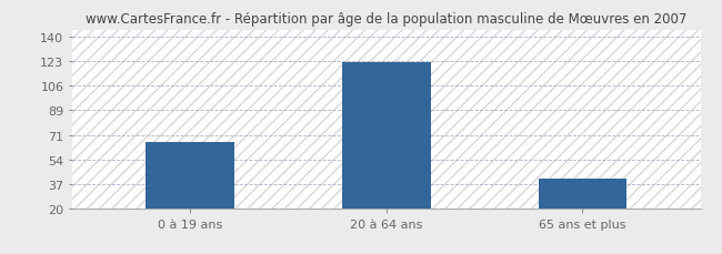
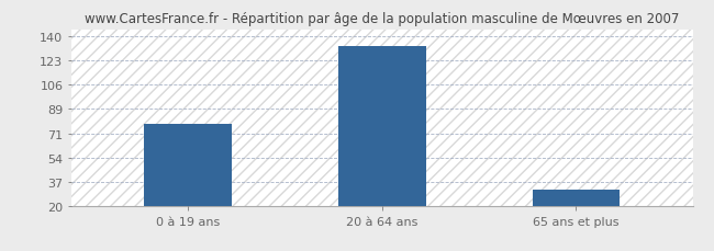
0 à 19 ans: 66 -> 78
20 à 64 ans: 122 -> 133
65 ans et plus: 41 -> 31
